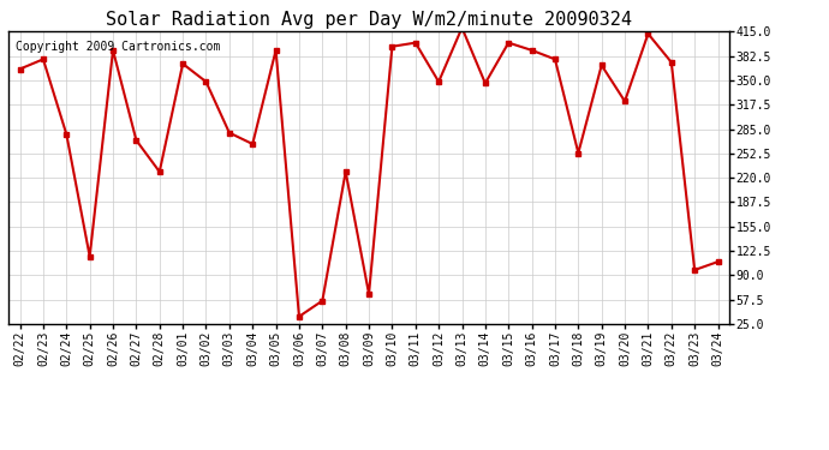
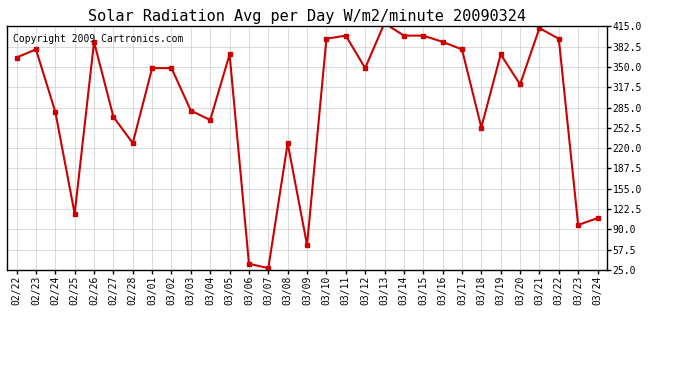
03/01: 372 -> 348
03/05: 390 -> 370
03/07: 56 -> 28
03/14: 346 -> 400
03/22: 374 -> 395
